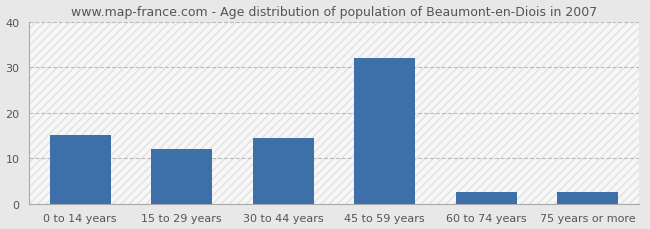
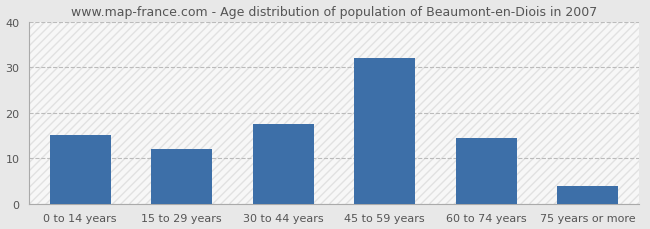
30 to 44 years: 14.5 -> 17.5
60 to 74 years: 2.5 -> 14.5
75 years or more: 2.5 -> 4.0
